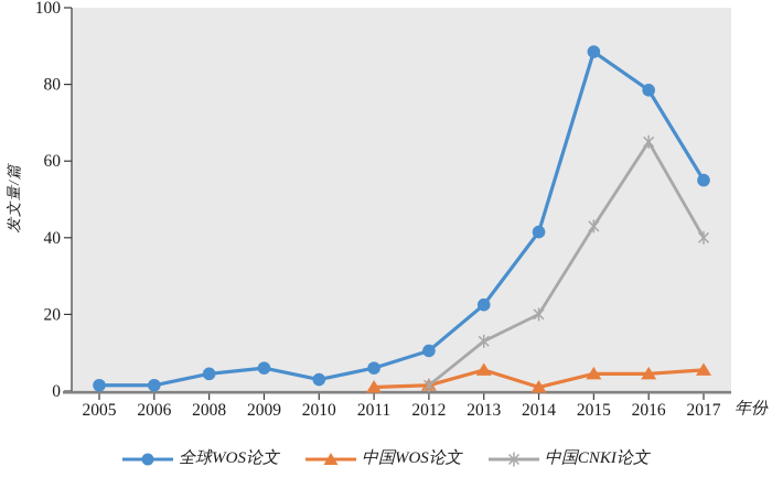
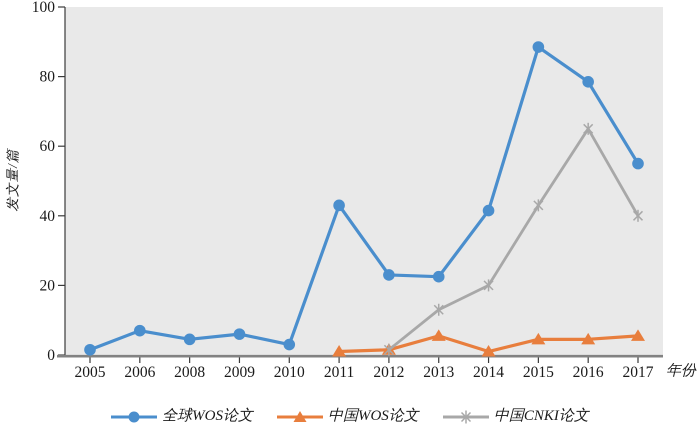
全球WOS论文/2006: 2 -> 7
全球WOS论文/2011: 6 -> 43
全球WOS论文/2012: 10 -> 23
